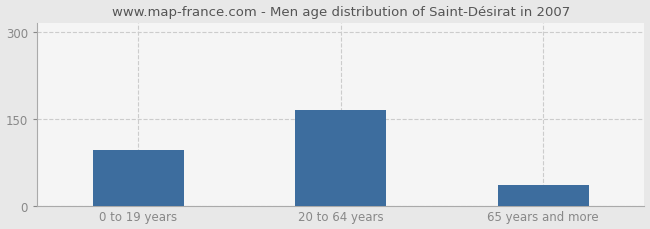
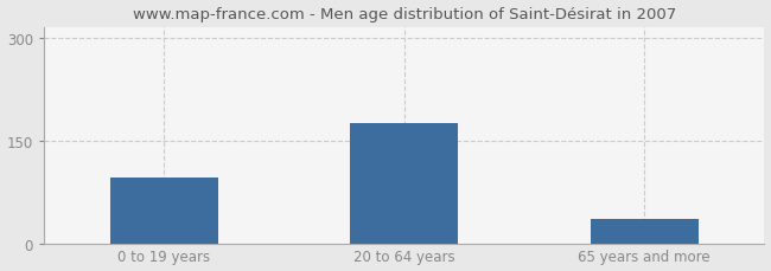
20 to 64 years: 164 -> 175
